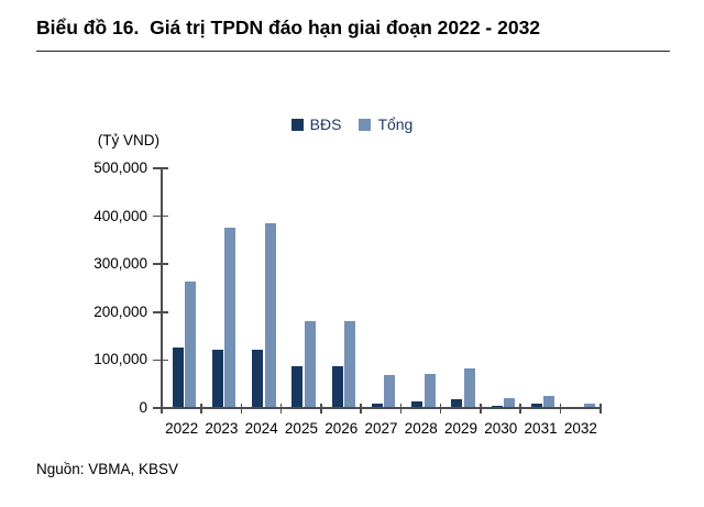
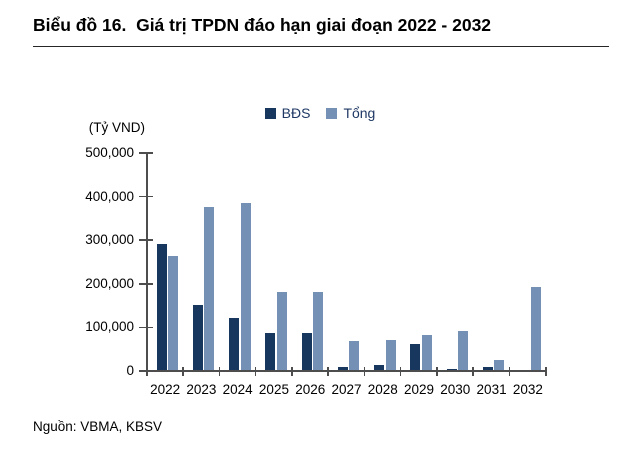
BĐS/2022: 120000 -> 290000
BĐS/2023: 120000 -> 150000
BĐS/2029: 20000 -> 60000
Tổng/2030: 20000 -> 90000
Tổng/2032: 10000 -> 190000
